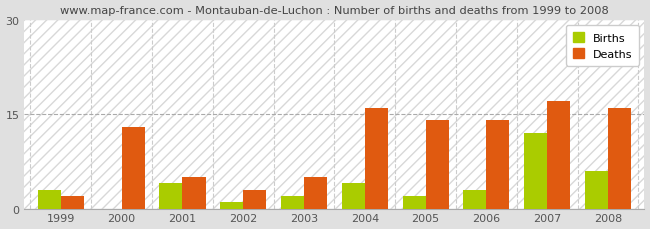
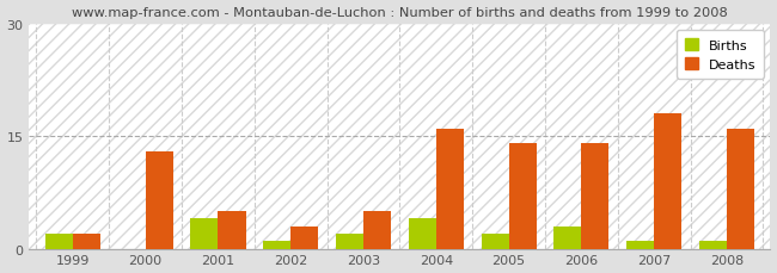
Births/1999: 3 -> 2
Births/2007: 12 -> 1
Deaths/2007: 17 -> 18
Births/2008: 6 -> 1
